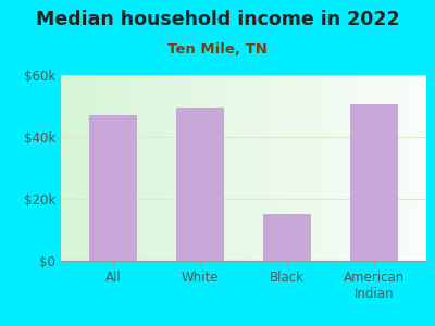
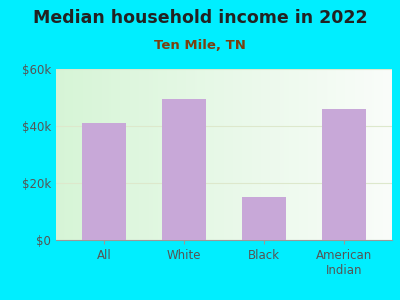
All: $47.0k -> $41.0k
American Indian: $50.5k -> $46.0k
